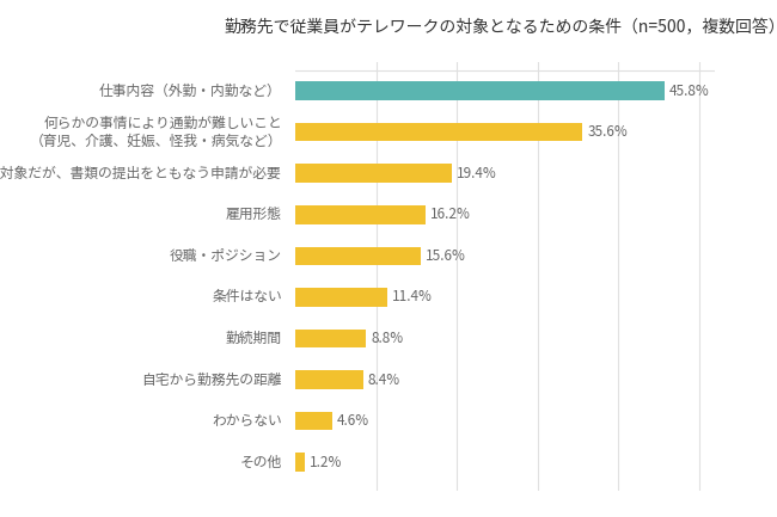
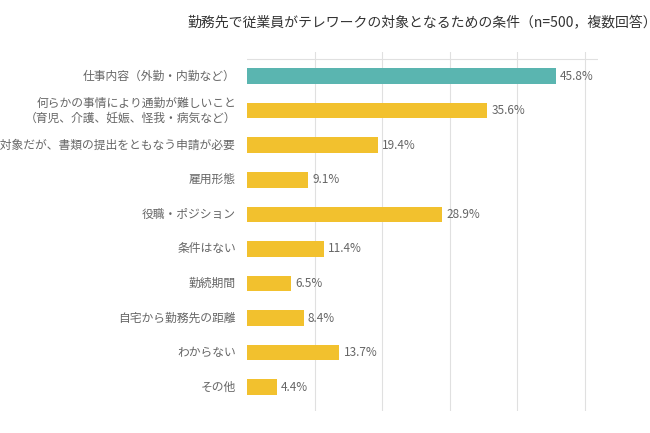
雇用形態: 16.2% -> 9.1%
役職・ポジション: 15.6% -> 28.9%
勤続期間: 8.8% -> 6.5%
わからない: 4.6% -> 13.7%
その他: 1.2% -> 4.4%
